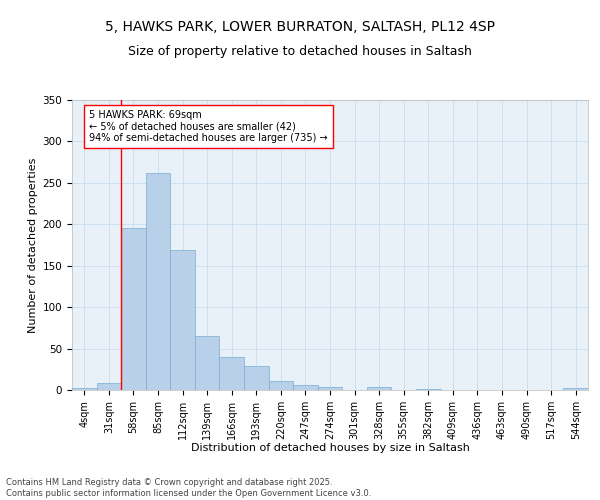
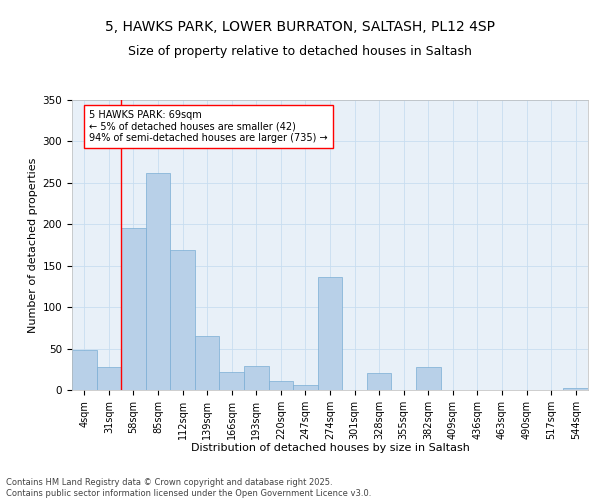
4sqm: 2 -> 48
31sqm: 9 -> 28
166sqm: 40 -> 22
274sqm: 4 -> 136
328sqm: 4 -> 20
382sqm: 1 -> 28
